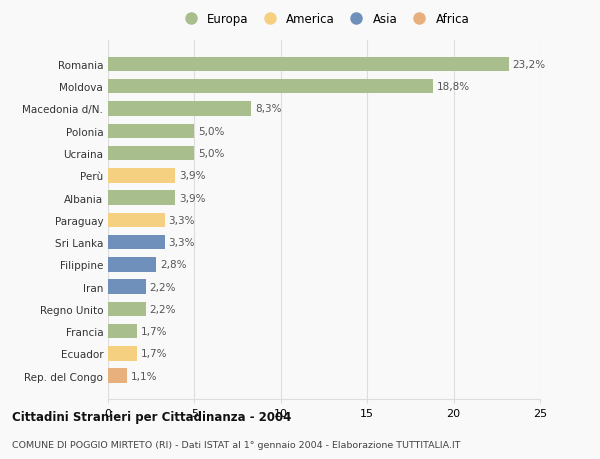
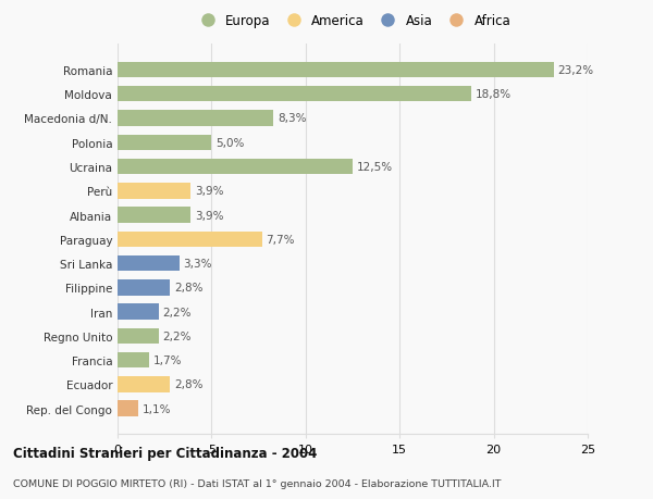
Ucraina: 5,0% -> 12,5%
Paraguay: 3,3% -> 7,7%
Ecuador: 1,7% -> 2,8%
